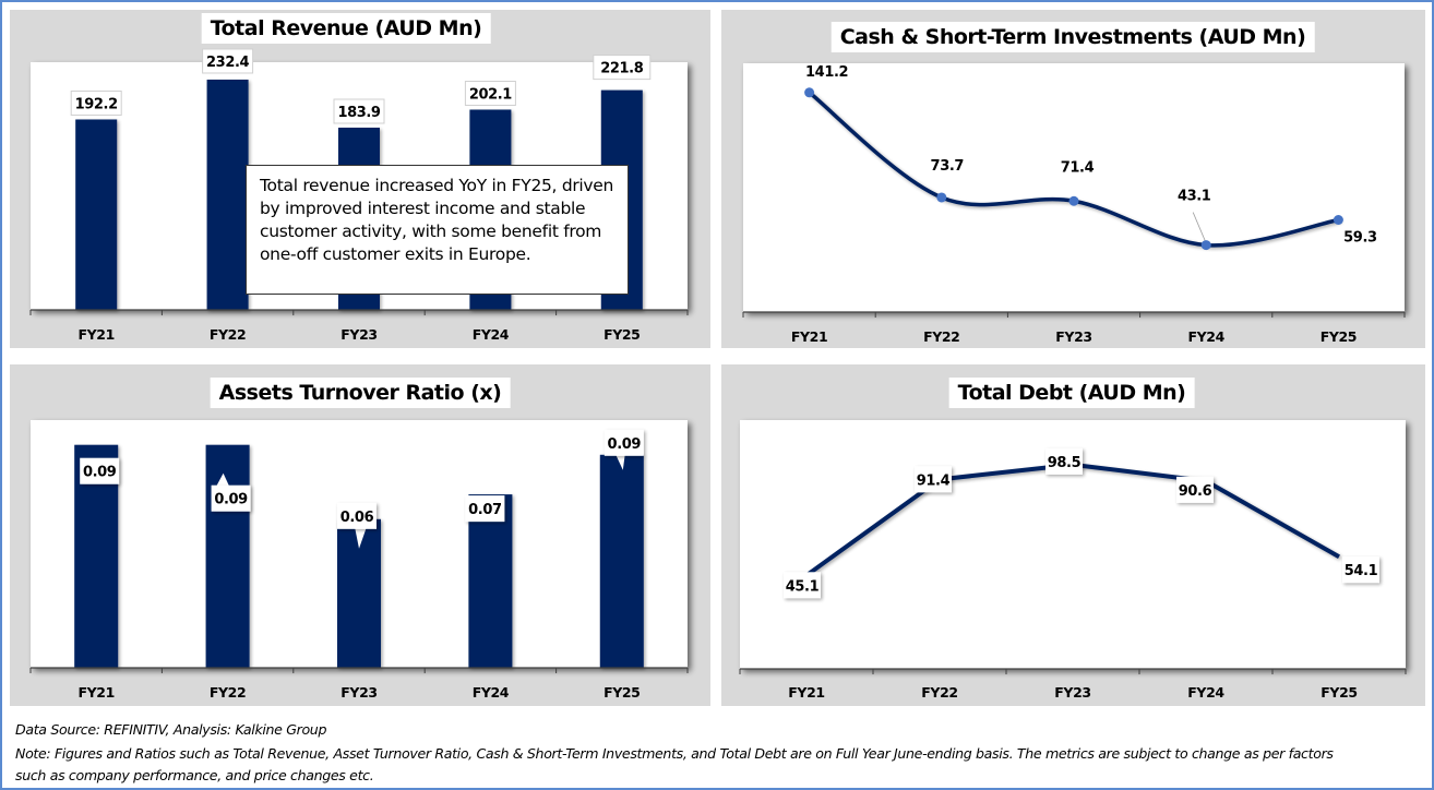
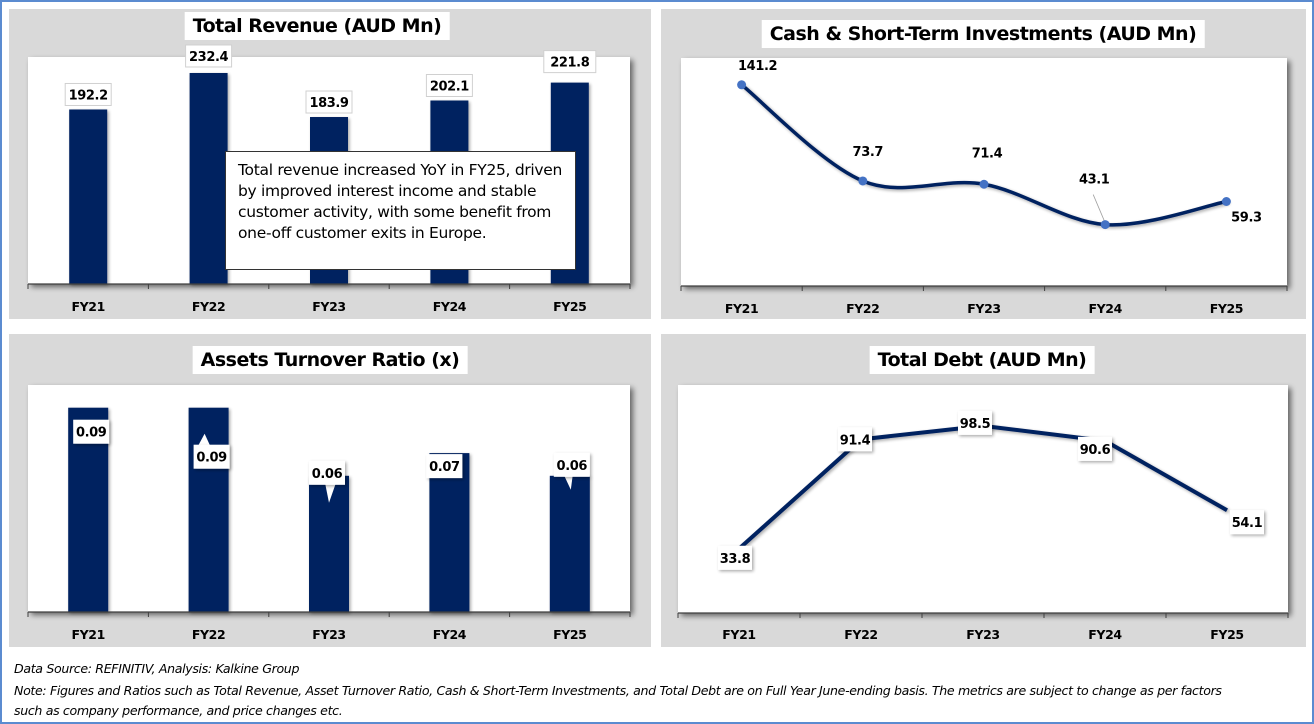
Assets Turnover Ratio (x)/FY25: 0.09 -> 0.06
Total Debt (AUD Mn)/FY21: 45.1 -> 33.8
